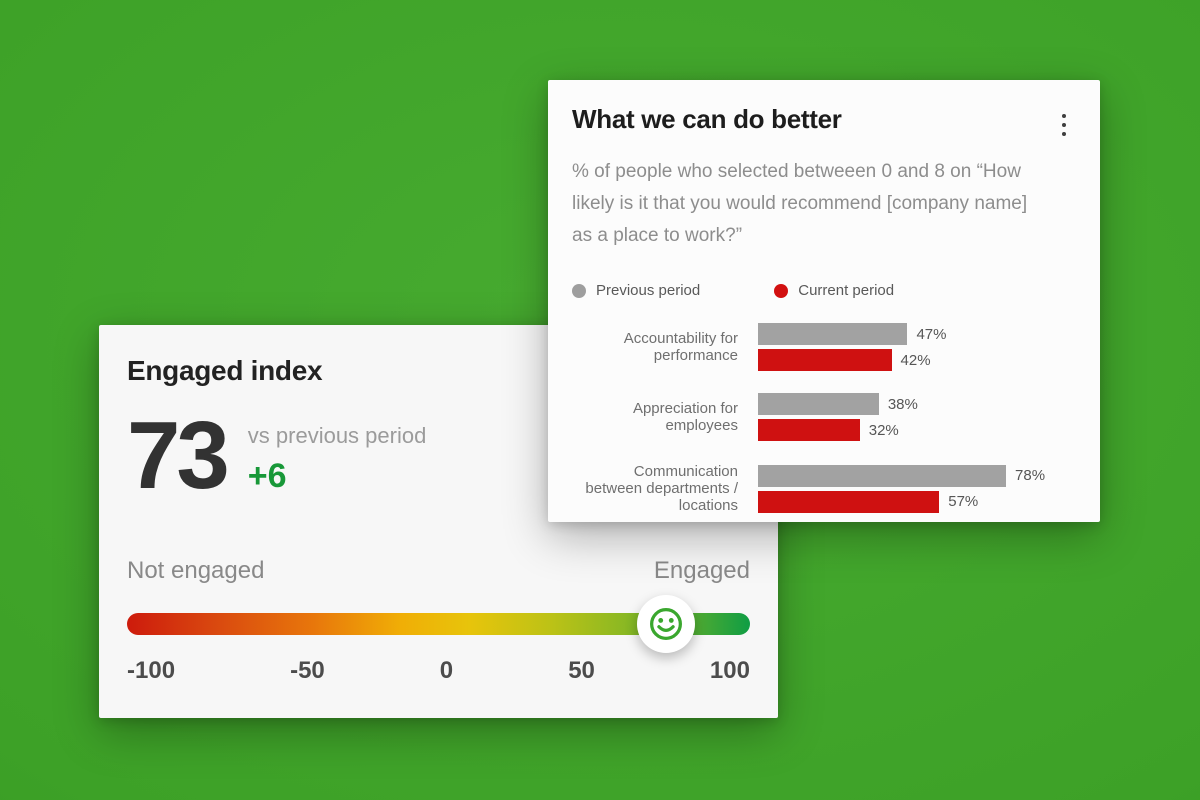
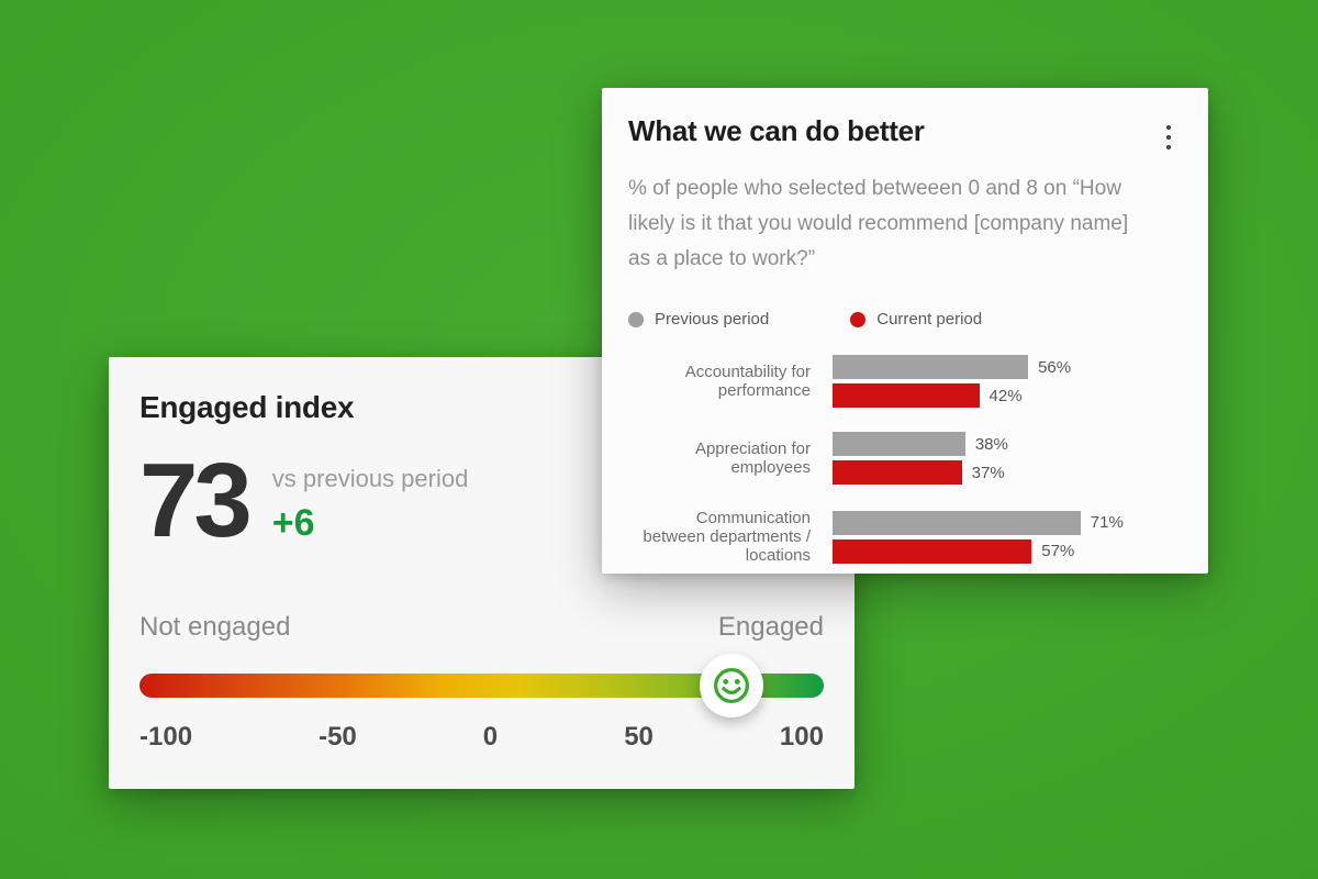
What we can do better/Previous period/Accountability for performance: 47% -> 56%
What we can do better/Current period/Appreciation for employees: 32% -> 37%
What we can do better/Previous period/Communication between departments / locations: 78% -> 71%
